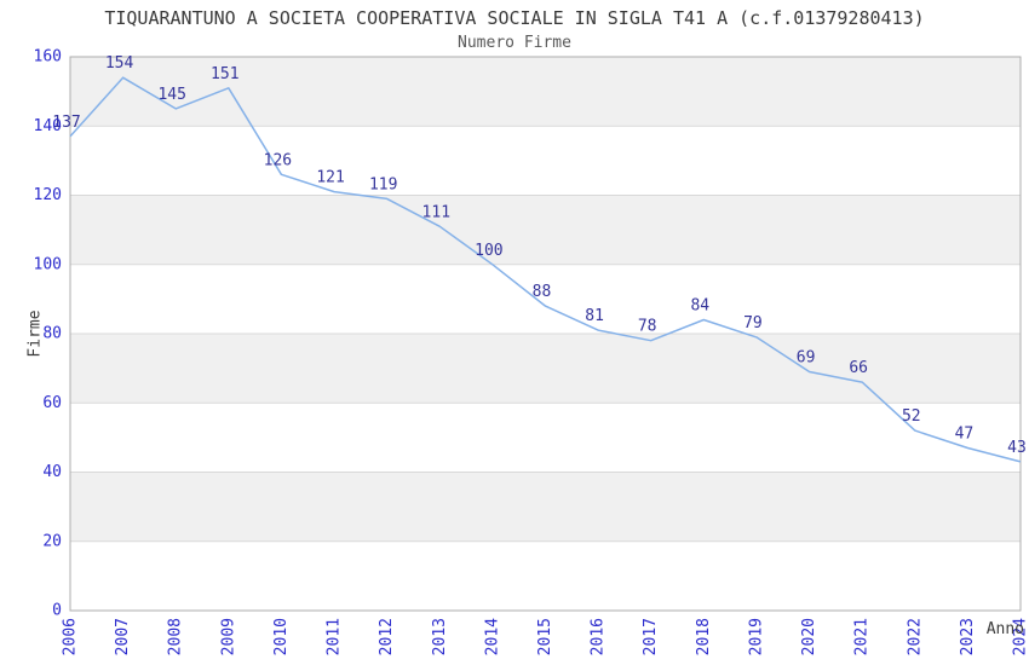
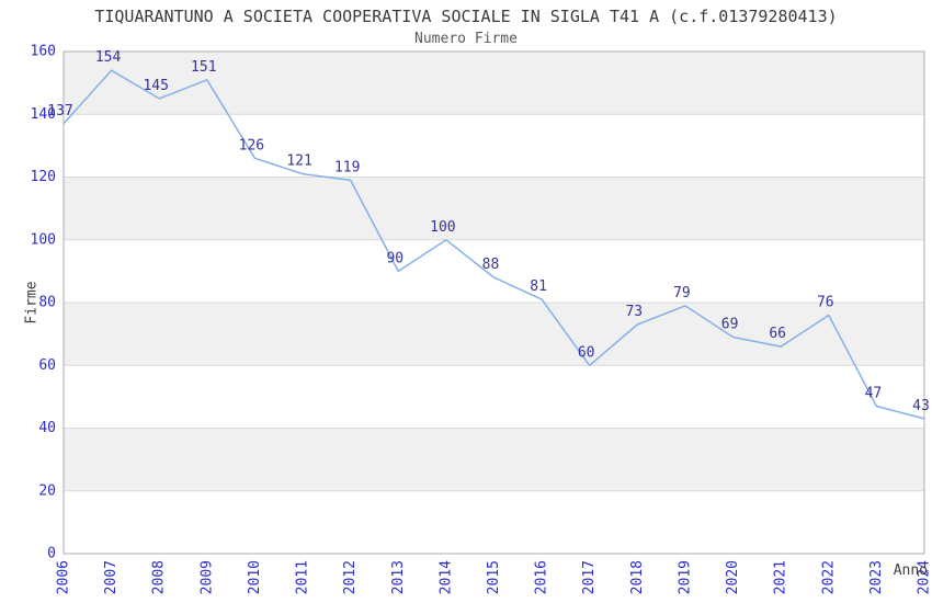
2013: 111 -> 90
2017: 78 -> 60
2018: 84 -> 73
2022: 52 -> 76
